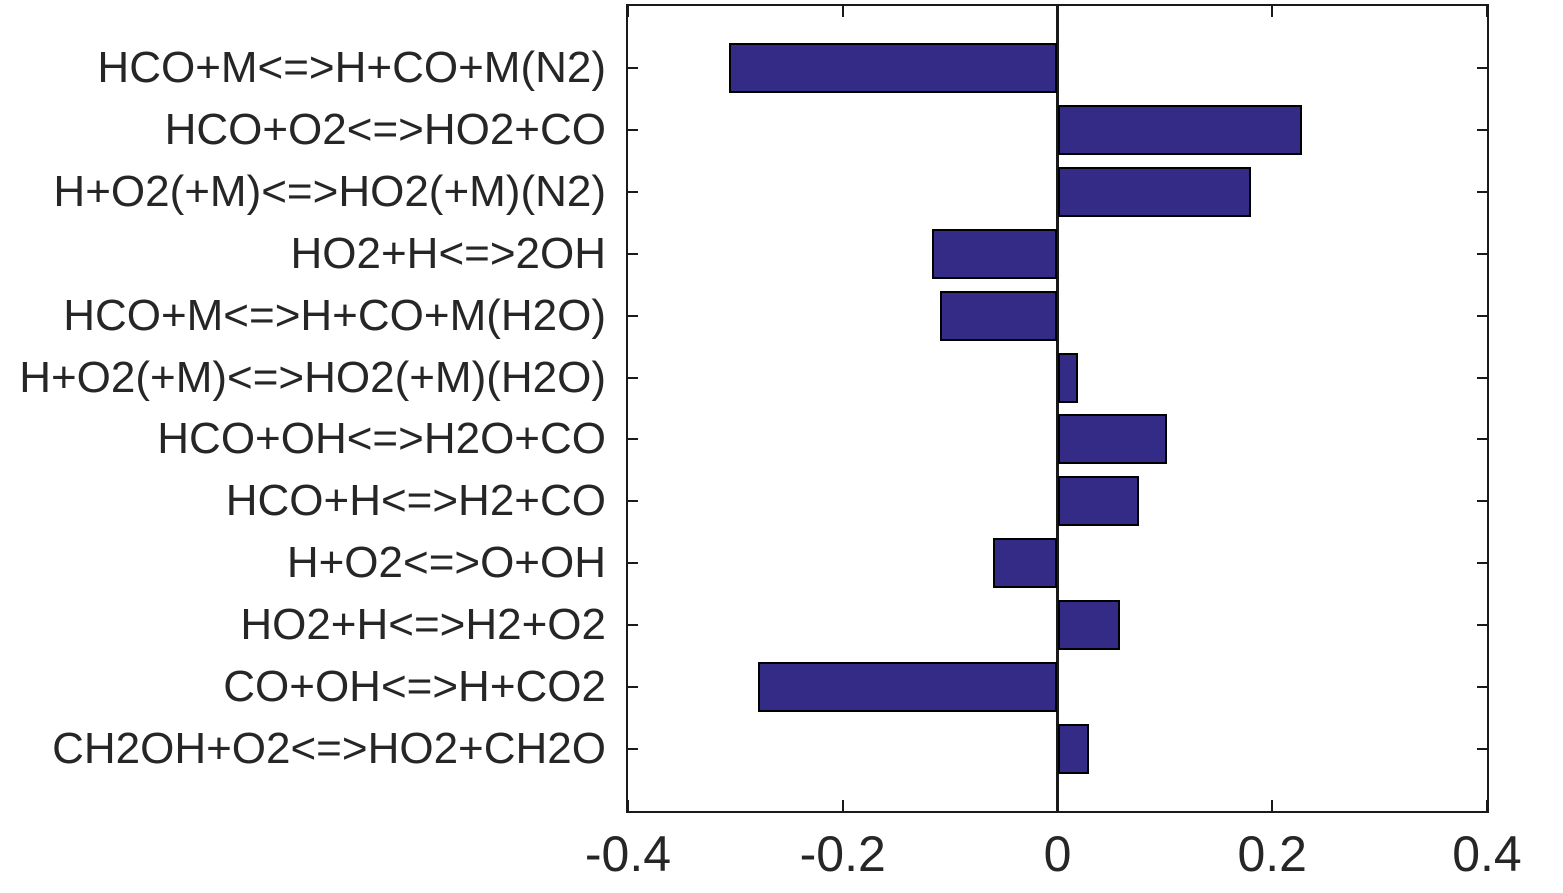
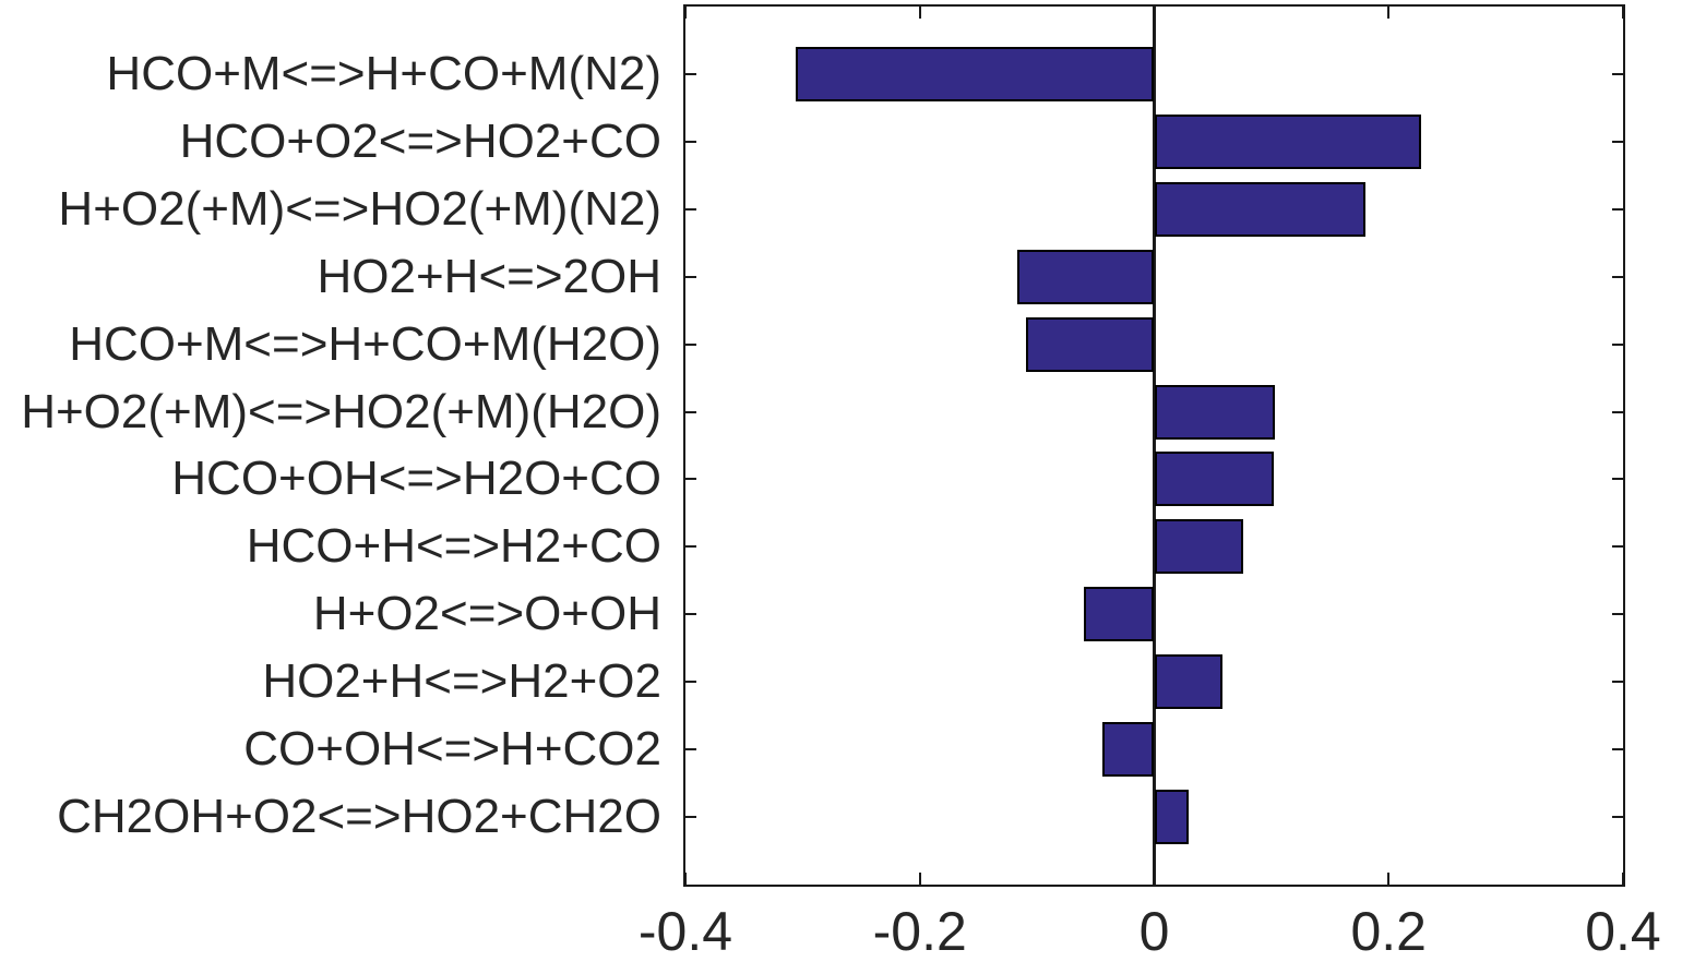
H+O2(+M)<=>HO2(+M)(H2O): 0.019 -> 0.103
CO+OH<=>H+CO2: -0.279 -> -0.044
